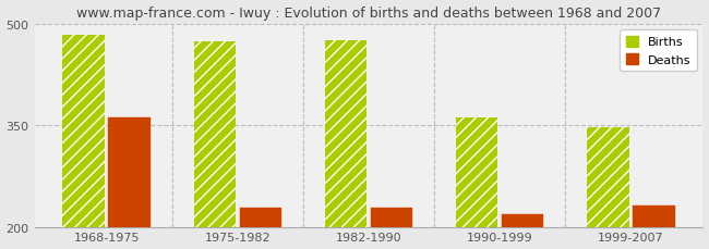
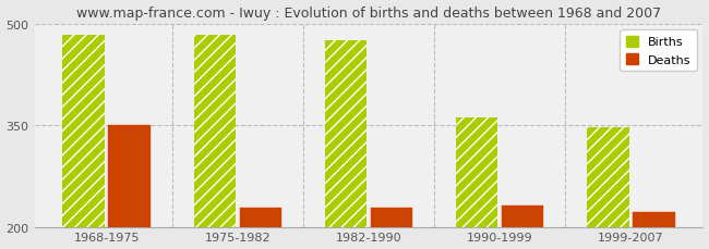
Deaths/1968-1975: 362 -> 350
Births/1975-1982: 474 -> 483
Deaths/1990-1999: 218 -> 232
Deaths/1999-2007: 232 -> 222
